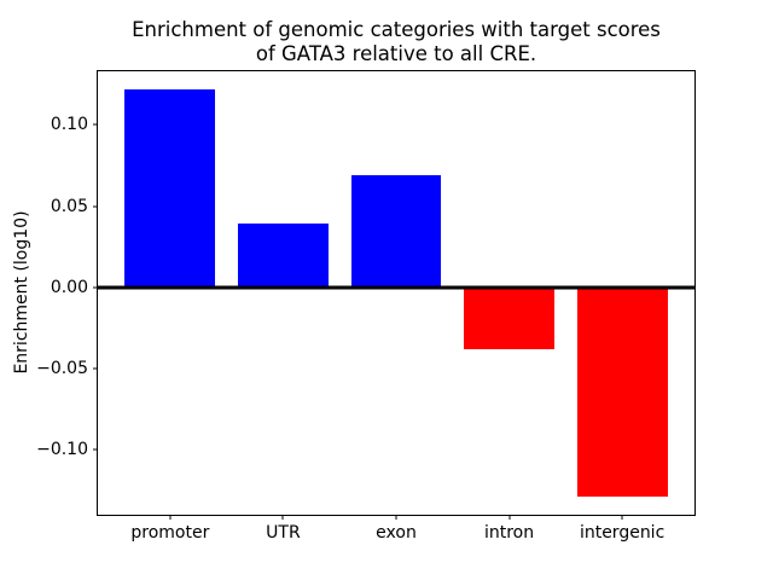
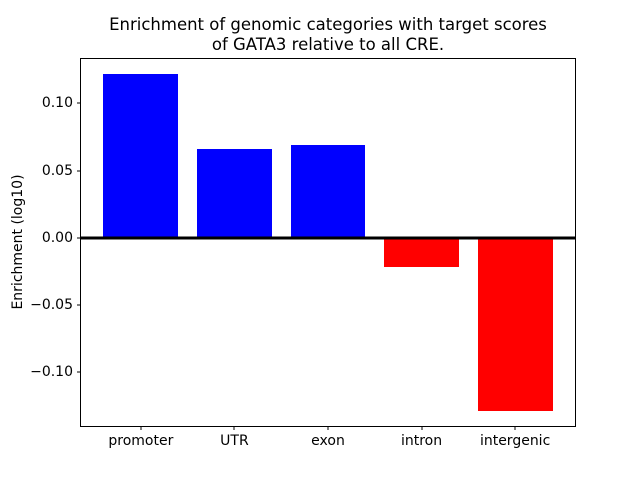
UTR: 0.039 -> 0.066
intron: -0.038 -> -0.022
